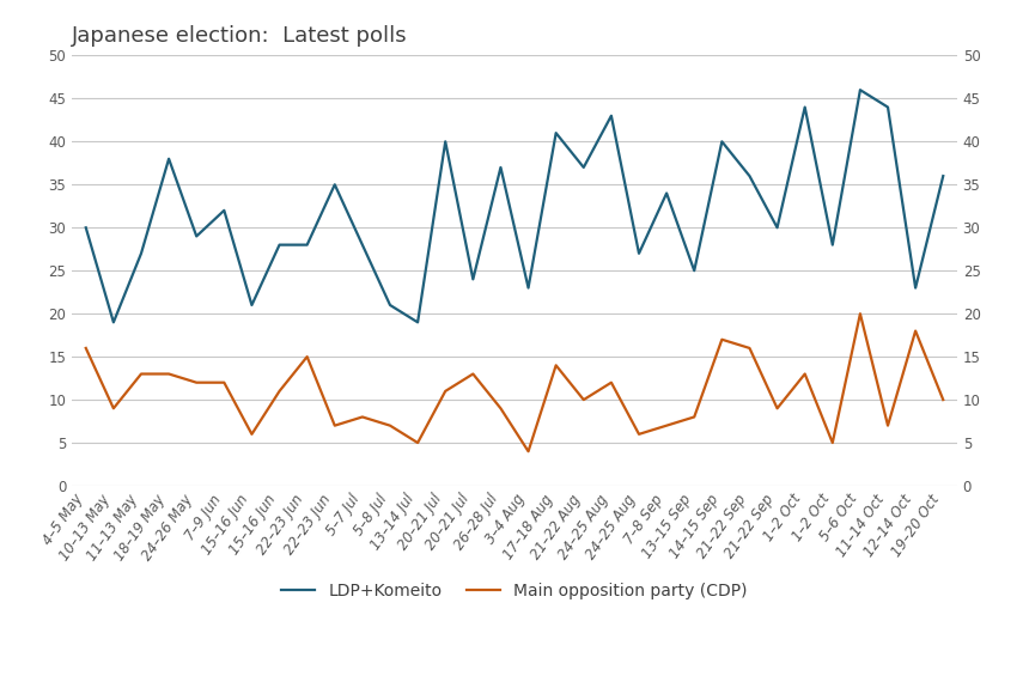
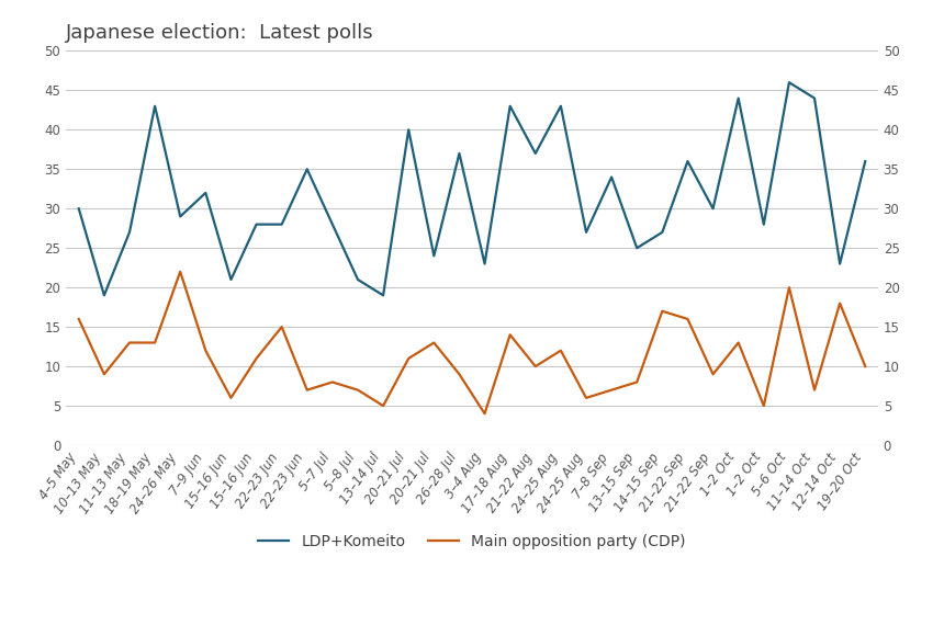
LDP+Komeito/18–19 May: 38 -> 43
Main opposition party (CDP)/24–26 May: 12 -> 22
LDP+Komeito/17–18 Aug: 41 -> 43
LDP+Komeito/14–15 Sep: 40 -> 27
